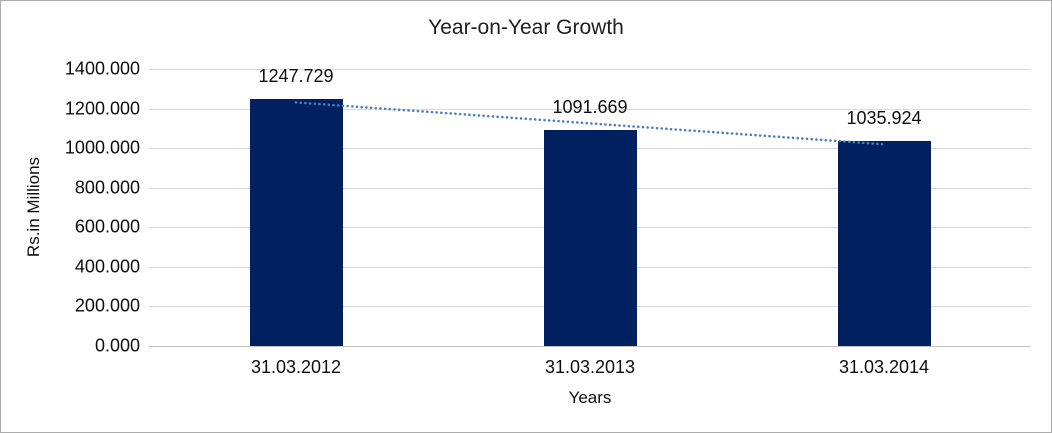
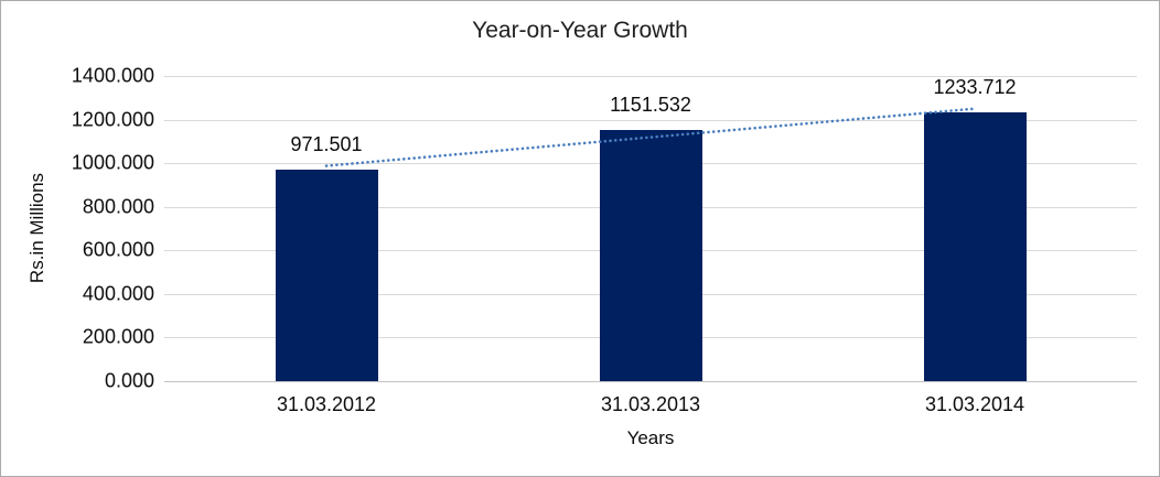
31.03.2012: 1247.729 -> 971.501
31.03.2013: 1091.669 -> 1151.532
31.03.2014: 1035.924 -> 1233.712
